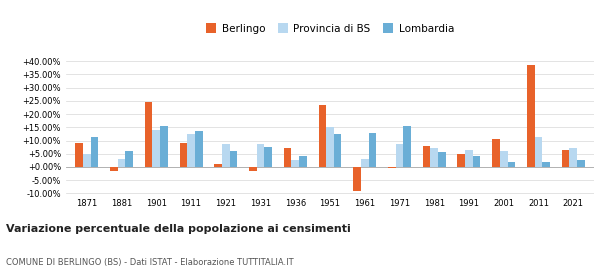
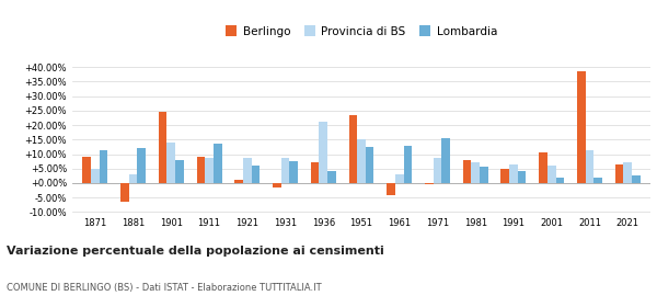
Berlingo/1881: -1.5% -> -6.5%
Lombardia/1881: 6.0% -> 12.0%
Lombardia/1901: 15.5% -> 8.0%
Provincia di BS/1911: 12.5% -> 8.5%
Provincia di BS/1936: 2.5% -> 21.0%
Berlingo/1961: -9.0% -> -4.0%
